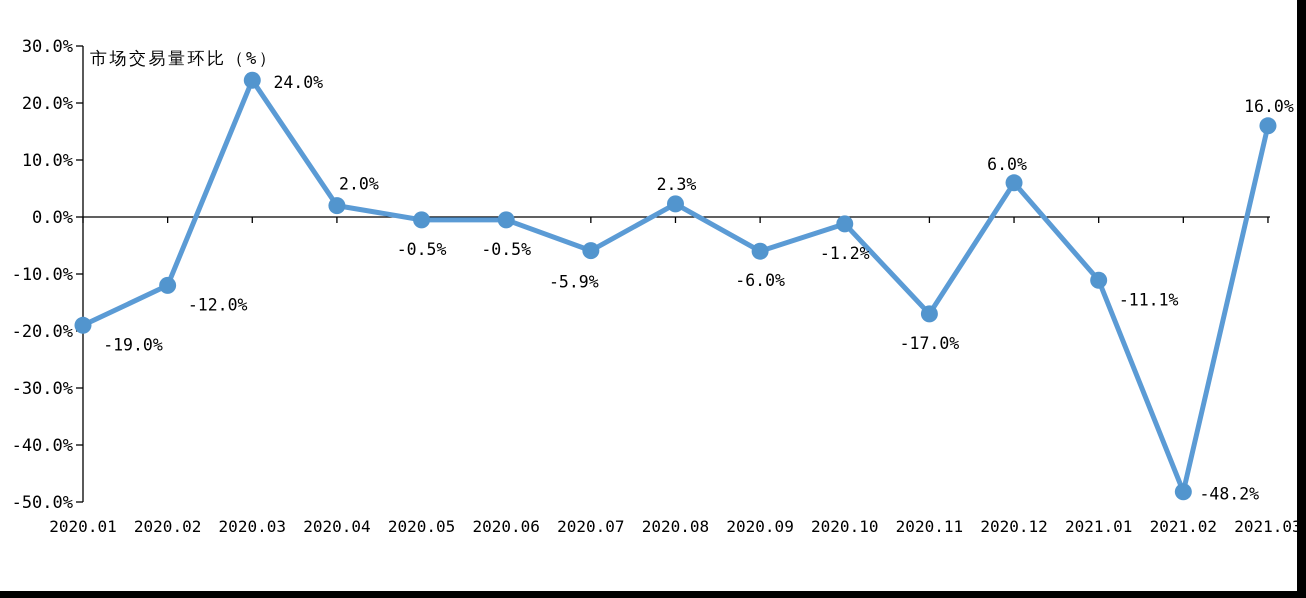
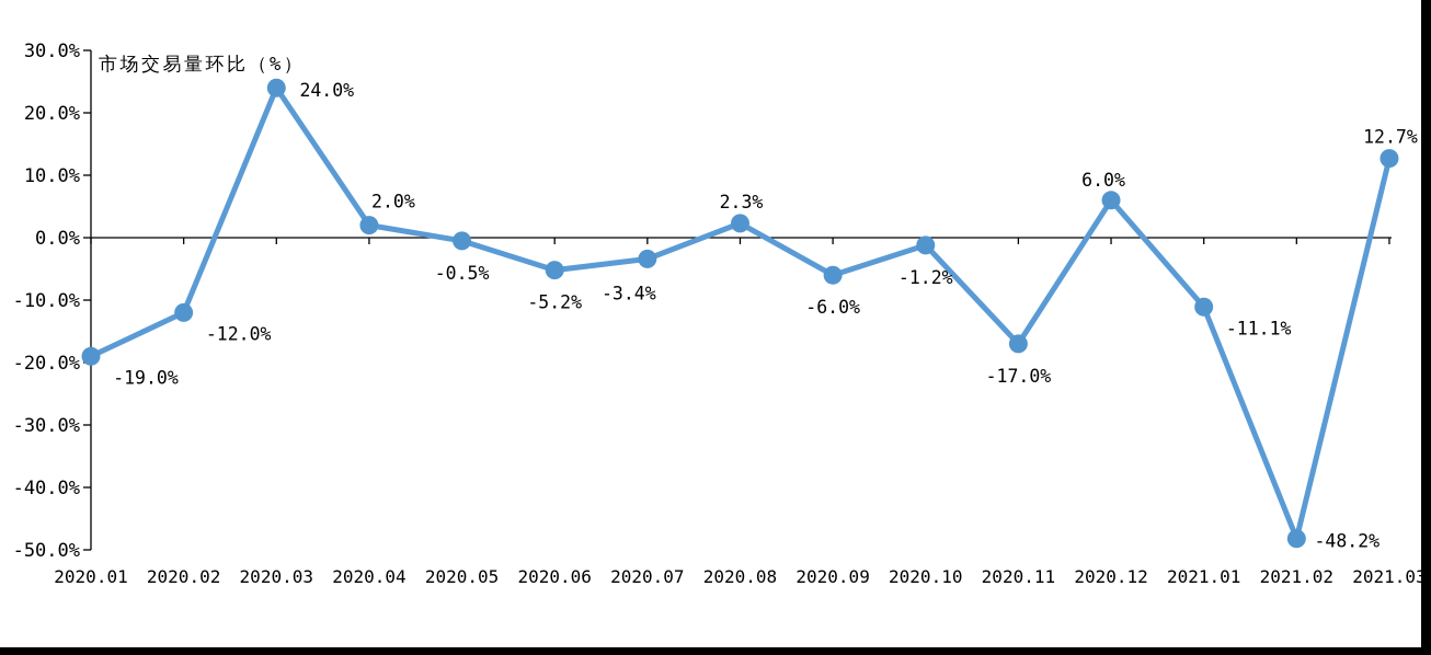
2020.06: -0.5% -> -5.2%
2020.07: -5.9% -> -3.4%
2021.03: 16.0% -> 12.7%
